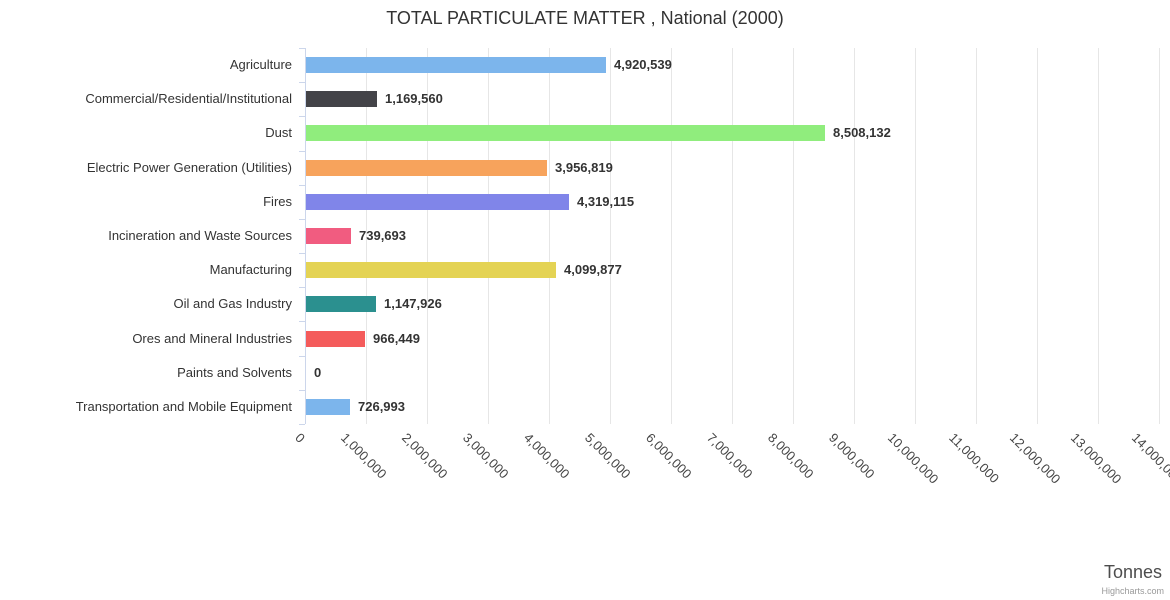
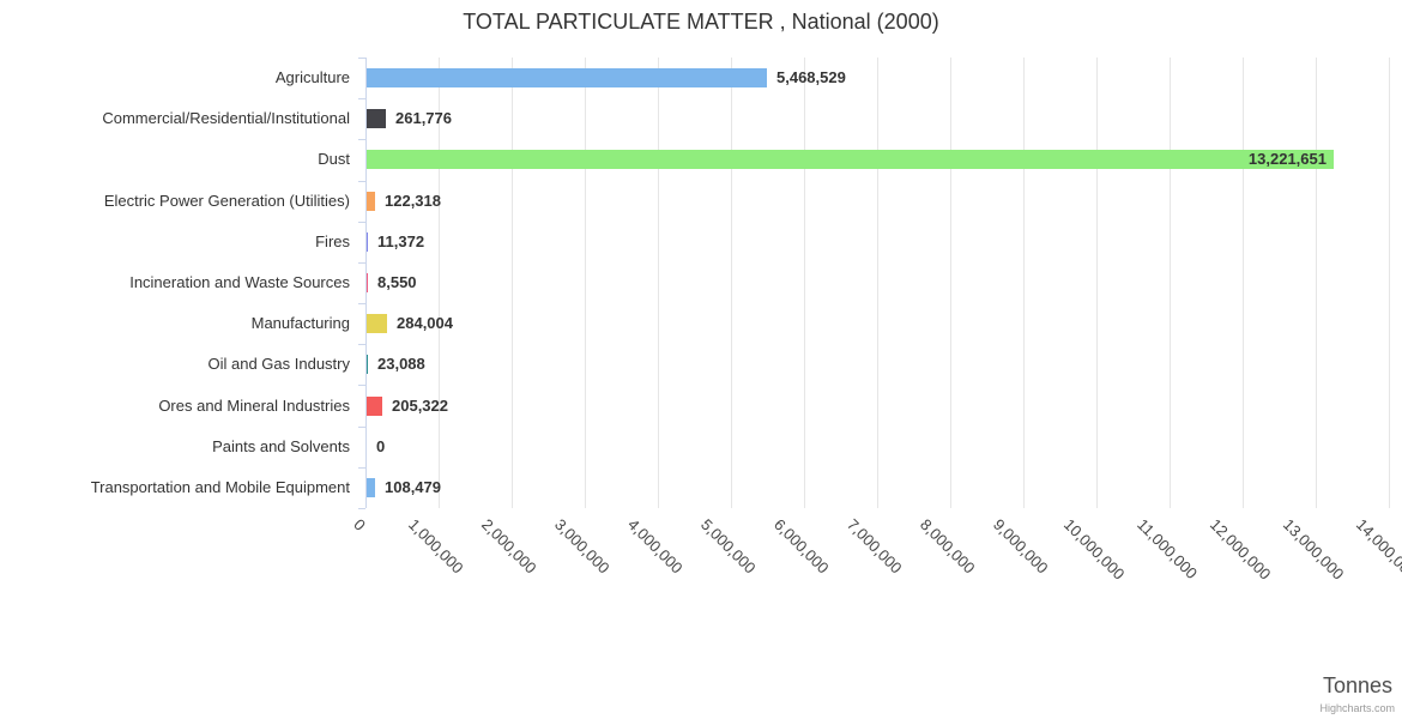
Agriculture: 4,920,539 -> 5,468,529
Commercial/Residential/Institutional: 1,169,560 -> 261,776
Dust: 8,508,132 -> 13,221,651
Electric Power Generation (Utilities): 3,956,819 -> 122,318
Fires: 4,319,115 -> 11,372
Incineration and Waste Sources: 739,693 -> 8,550
Manufacturing: 4,099,877 -> 284,004
Oil and Gas Industry: 1,147,926 -> 23,088
Ores and Mineral Industries: 966,449 -> 205,322
Transportation and Mobile Equipment: 726,993 -> 108,479
